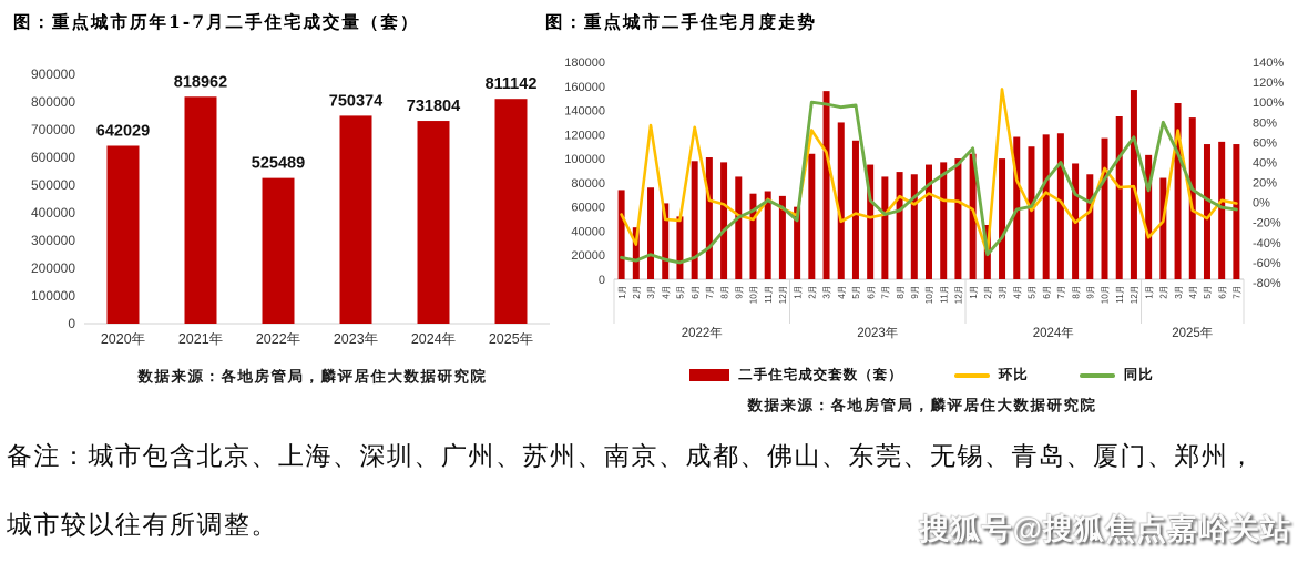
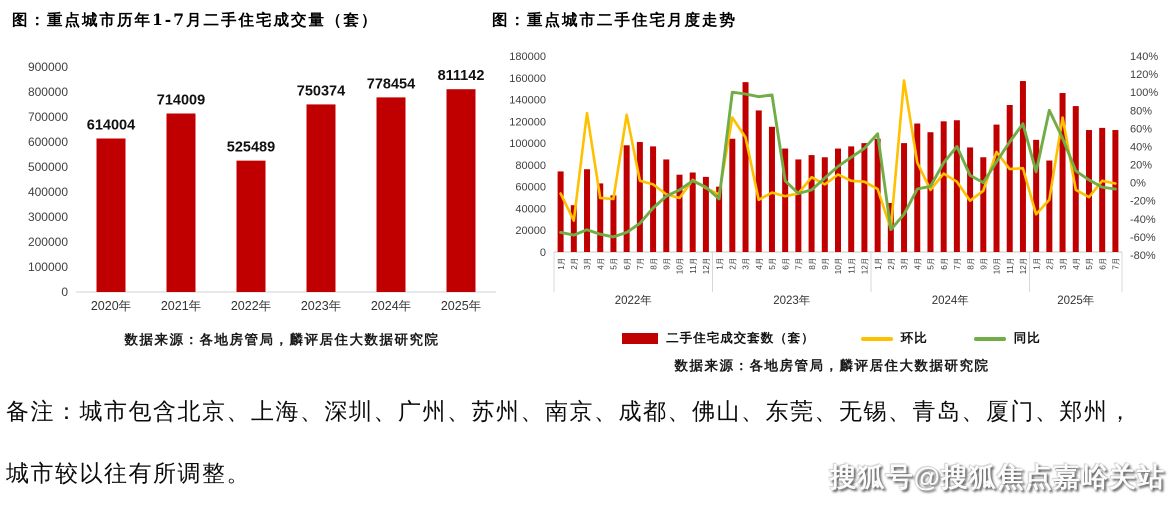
图：重点城市历年1-7月二手住宅成交量（套）/2020年: 642029 -> 614004
图：重点城市历年1-7月二手住宅成交量（套）/2021年: 818962 -> 714009
图：重点城市历年1-7月二手住宅成交量（套）/2024年: 731804 -> 778454
